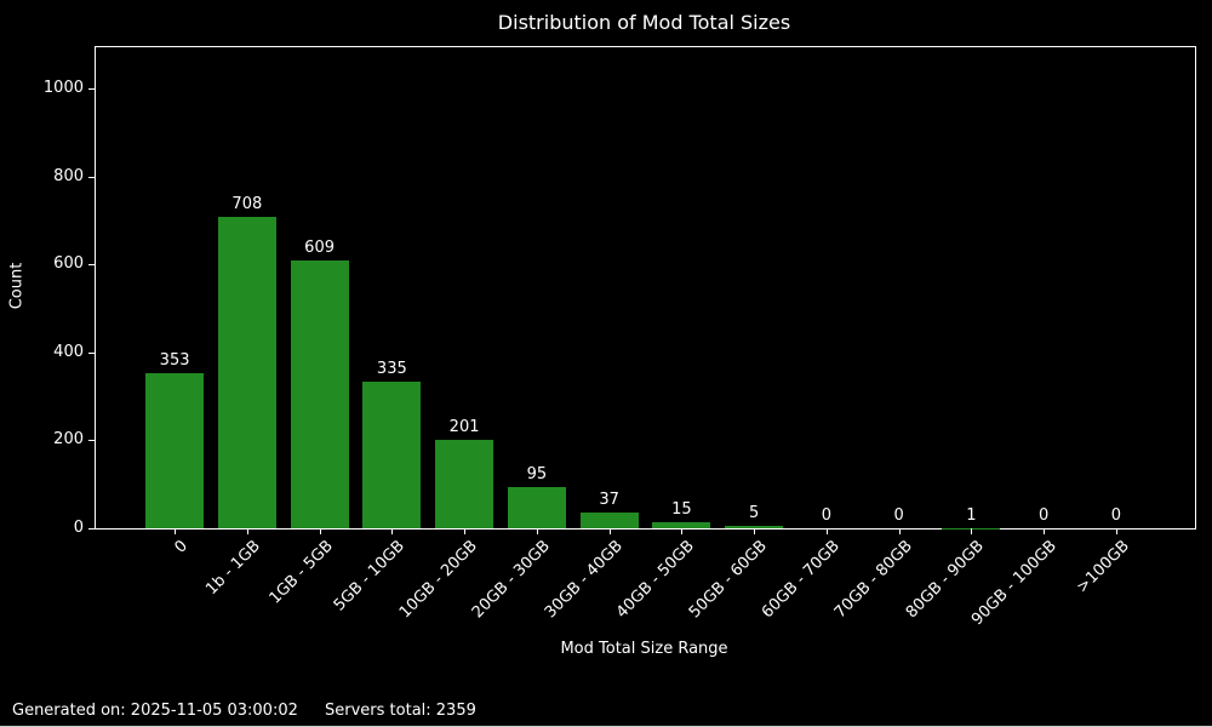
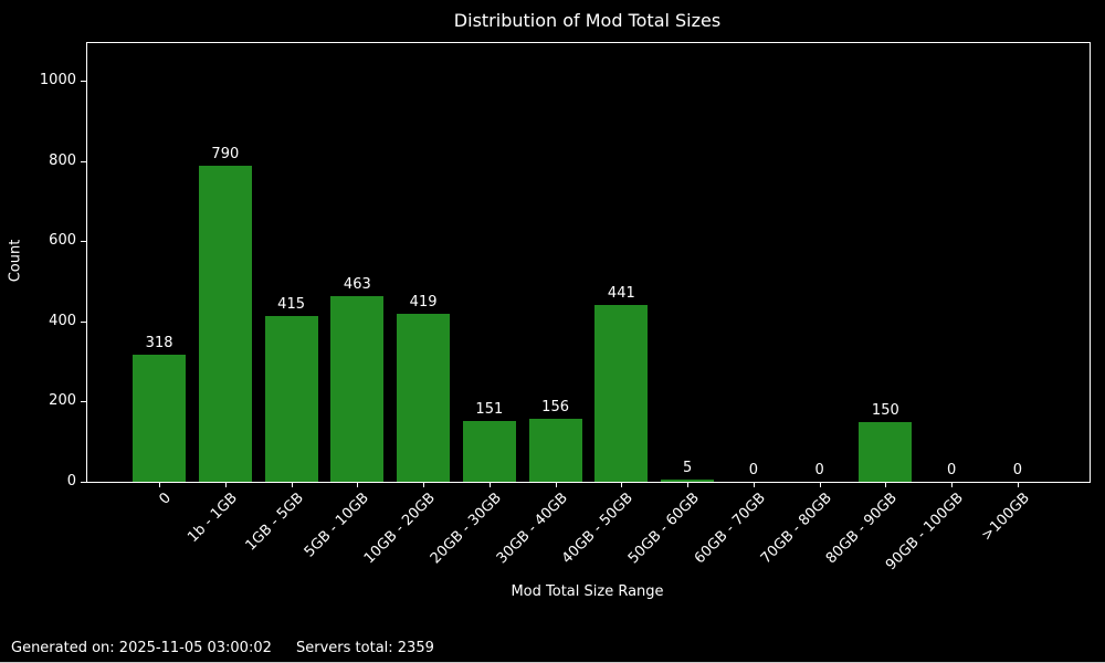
0: 353 -> 318
1b - 1GB: 708 -> 790
1GB - 5GB: 609 -> 415
5GB - 10GB: 335 -> 463
10GB - 20GB: 201 -> 419
20GB - 30GB: 95 -> 151
30GB - 40GB: 37 -> 156
40GB - 50GB: 15 -> 441
80GB - 90GB: 1 -> 150
